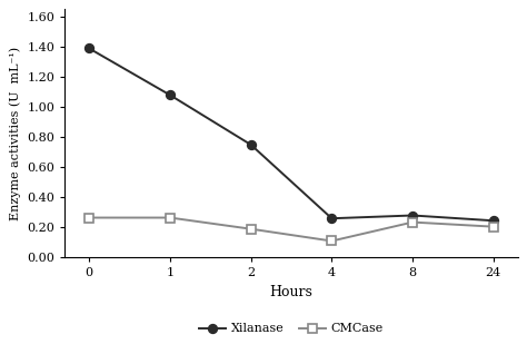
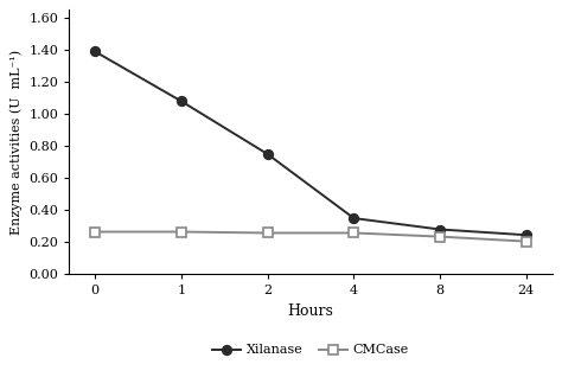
CMCase/2: 0.19 -> 0.26
Xilanase/4: 0.26 -> 0.35
CMCase/4: 0.11 -> 0.26
